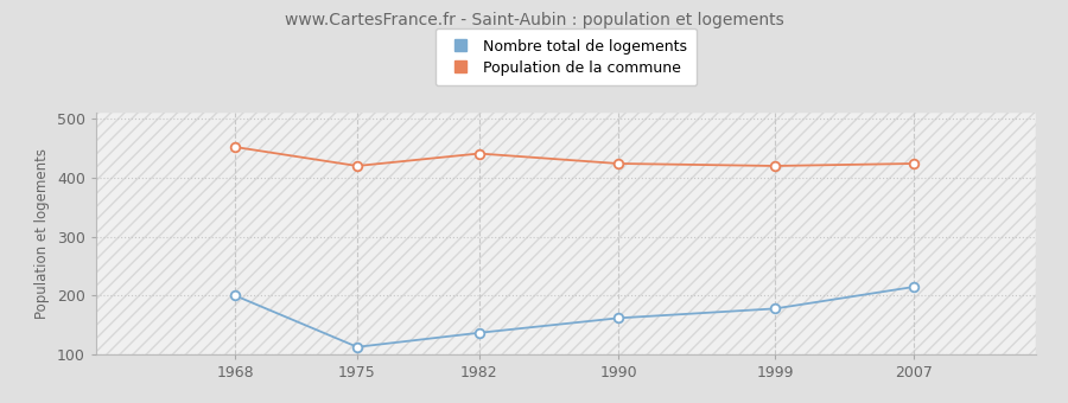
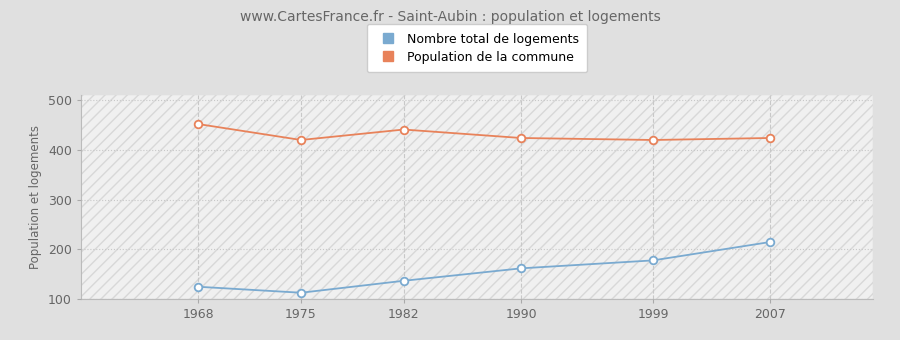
Nombre total de logements/1968: 200 -> 125
